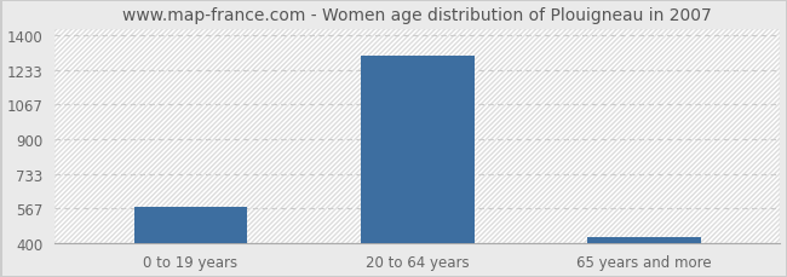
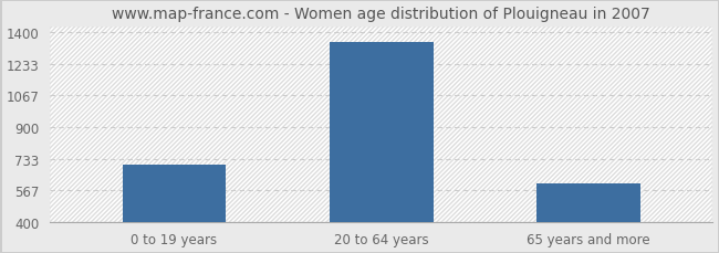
0 to 19 years: 580 -> 700
20 to 64 years: 1300 -> 1350
65 years and more: 430 -> 600
